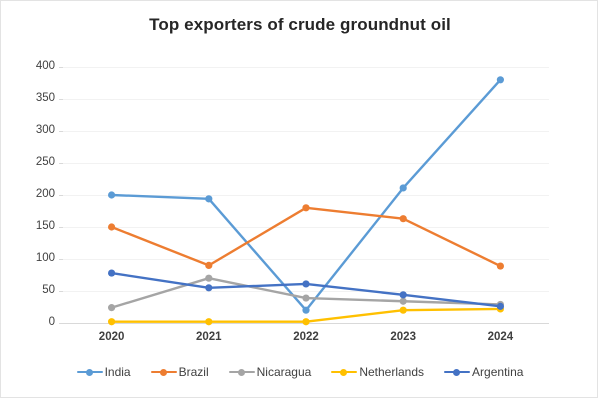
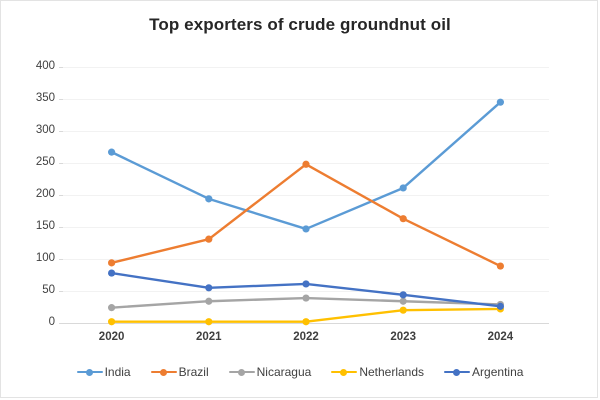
India/2020: 200 -> 270
Brazil/2020: 150 -> 90
Brazil/2021: 90 -> 130
Nicaragua/2021: 70 -> 30
India/2022: 20 -> 150
Brazil/2022: 180 -> 250
India/2024: 380 -> 340
